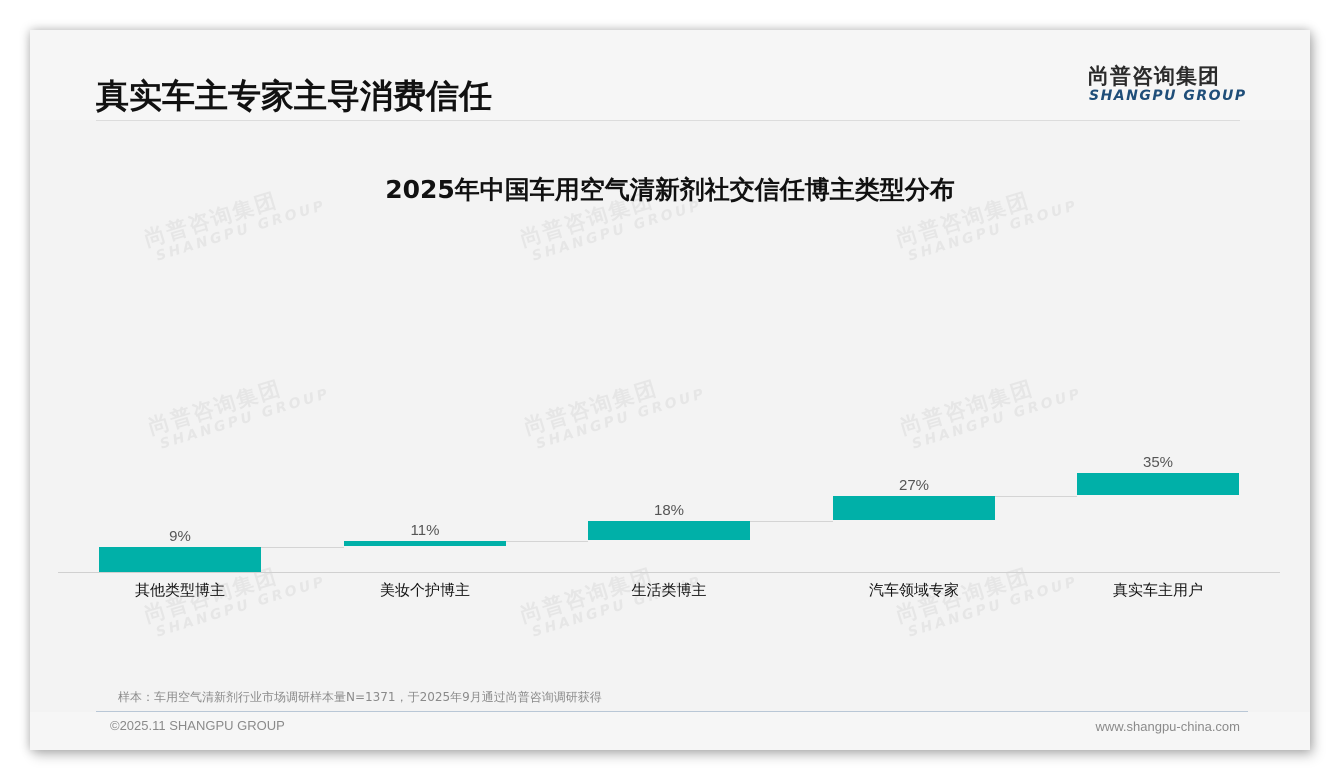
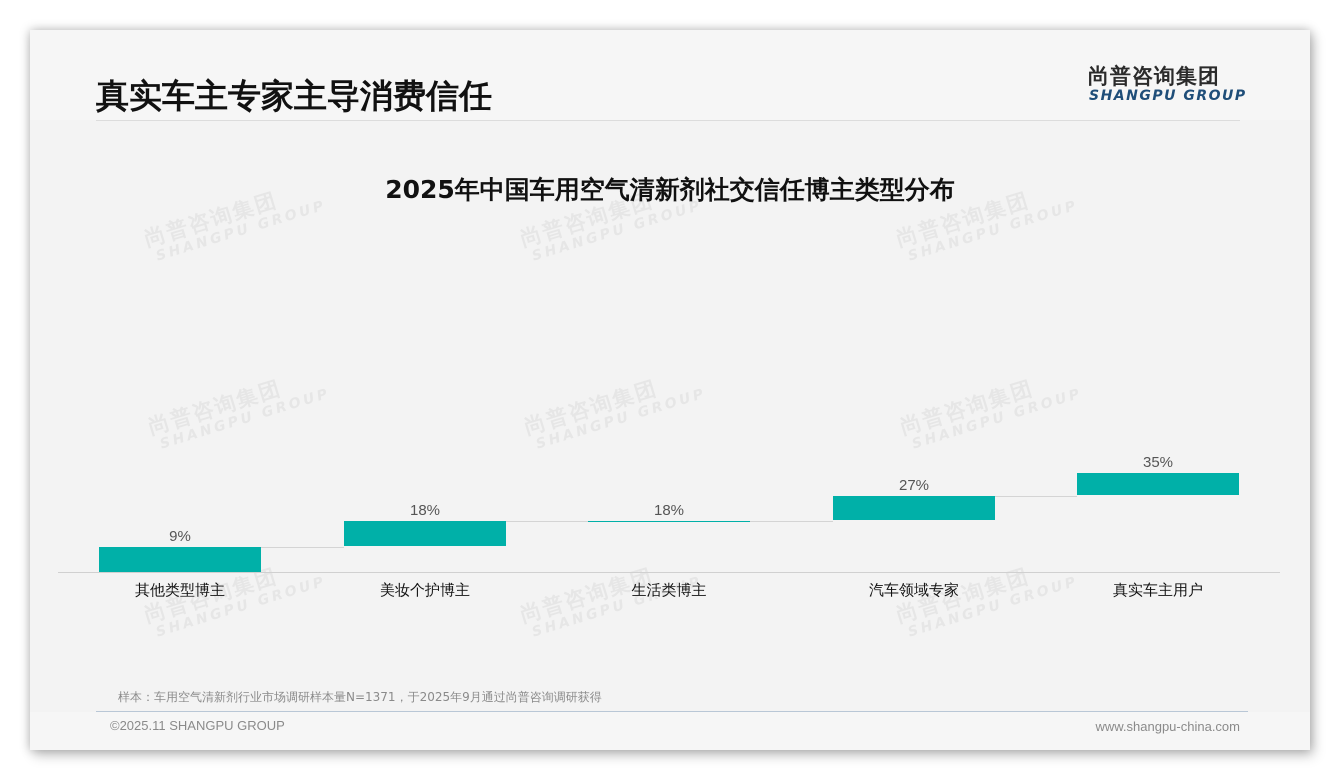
美妆个护博主: 11% -> 18%
